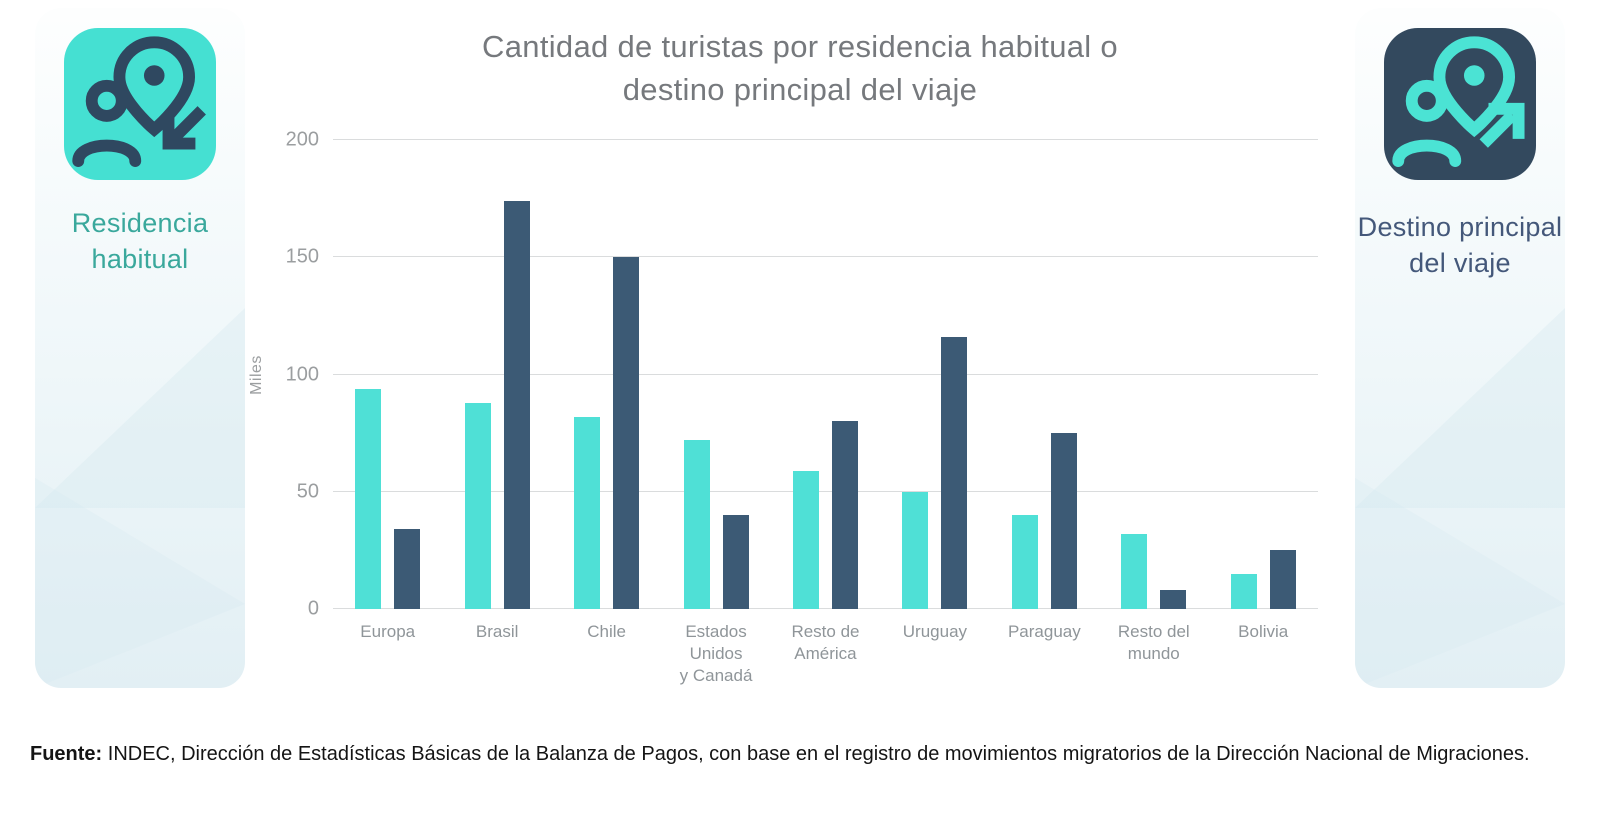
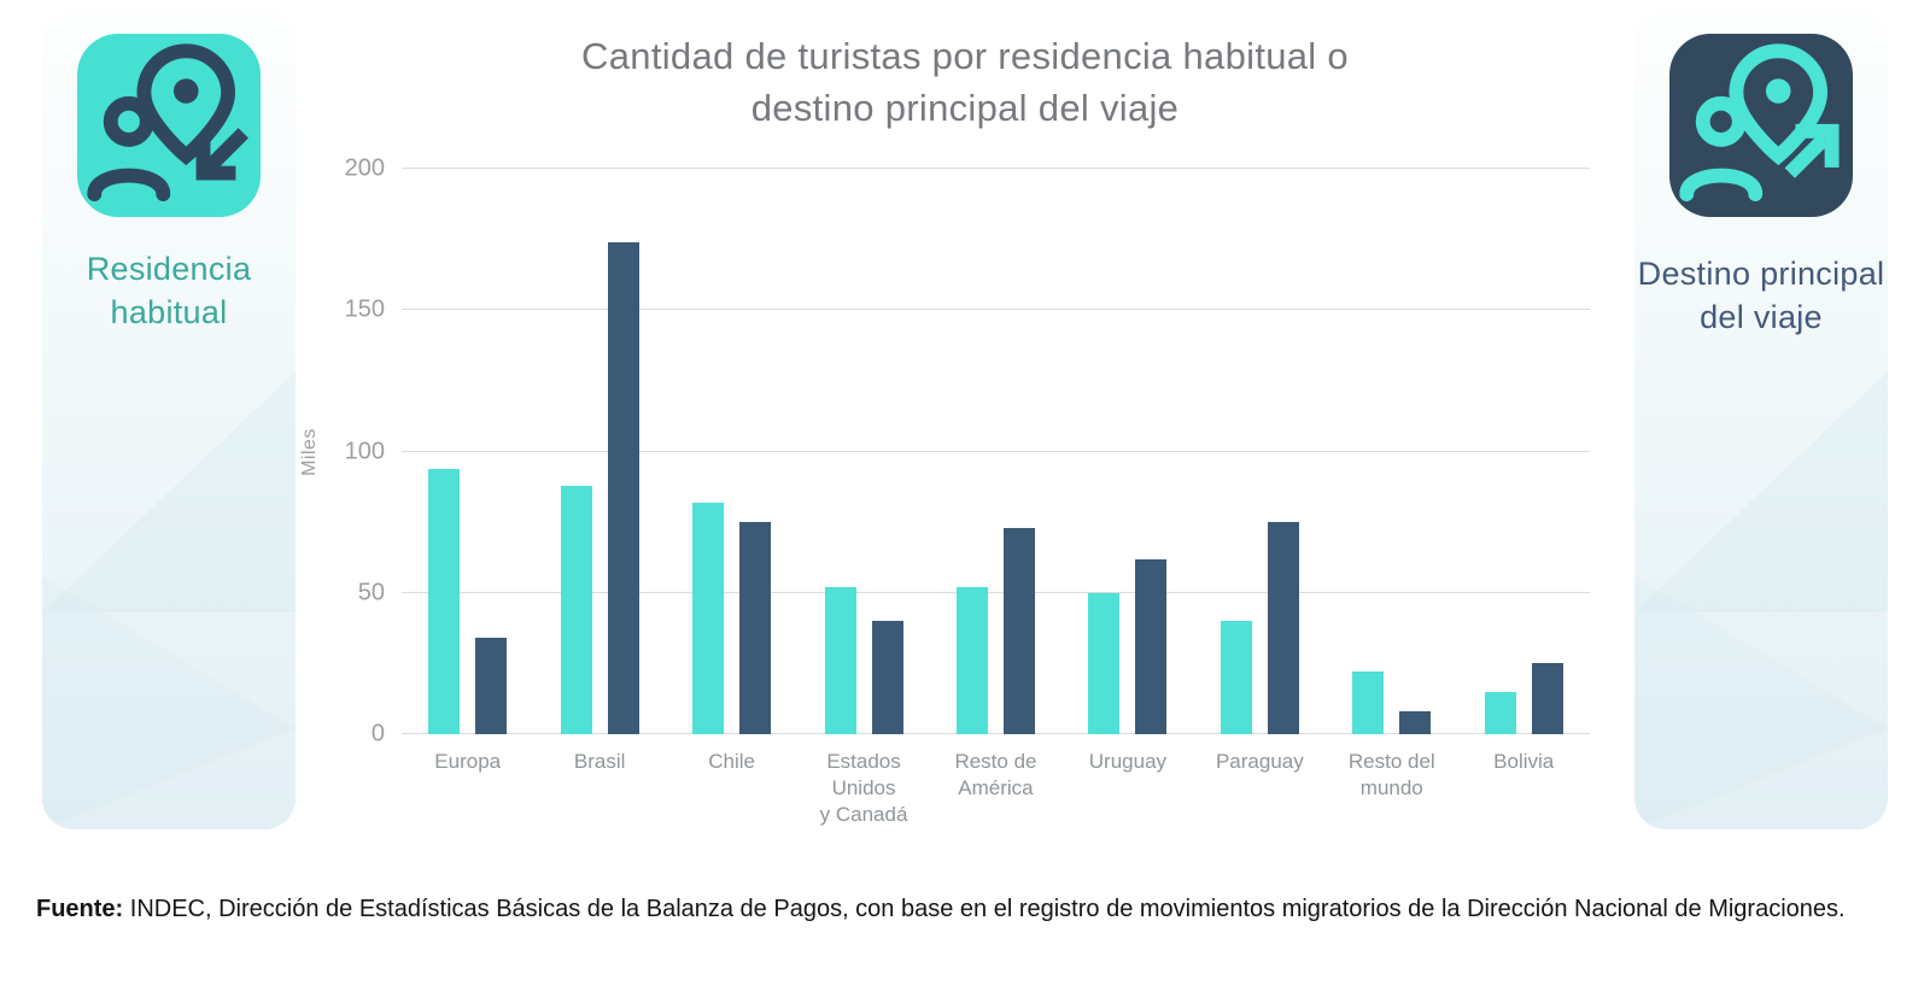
Destino principal del viaje/Chile: 150 -> 75
Residencia habitual/Estados Unidos y Canadá: 72 -> 52
Residencia habitual/Resto de América: 59 -> 52
Destino principal del viaje/Resto de América: 80 -> 73
Destino principal del viaje/Uruguay: 116 -> 62
Residencia habitual/Resto del mundo: 32 -> 22
